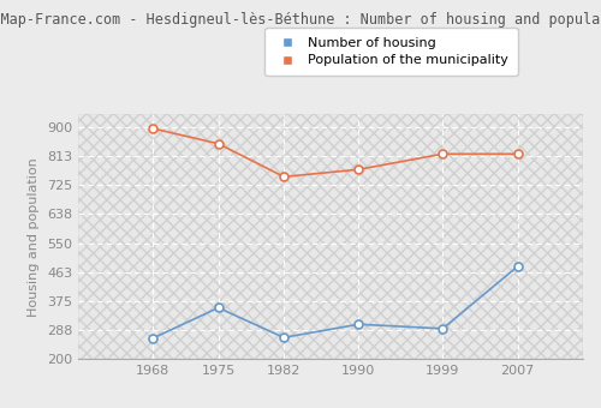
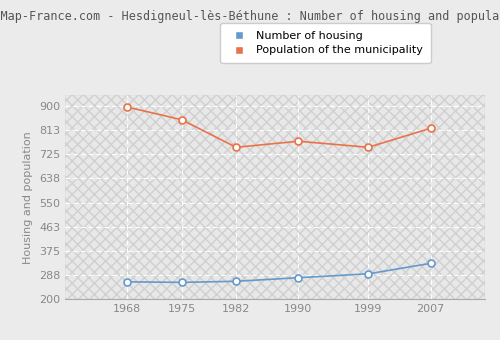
Number of housing/1975: 355 -> 261
Number of housing/1990: 305 -> 278
Population of the municipality/1999: 820 -> 751
Number of housing/2007: 480 -> 330
